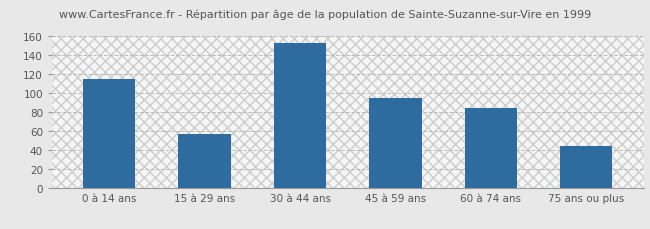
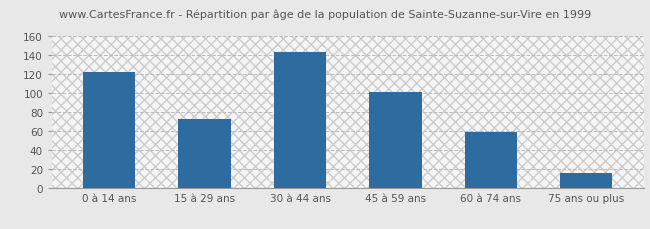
0 à 14 ans: 114 -> 122
15 à 29 ans: 56 -> 72
30 à 44 ans: 152 -> 143
45 à 59 ans: 94 -> 101
60 à 74 ans: 84 -> 59
75 ans ou plus: 44 -> 15
